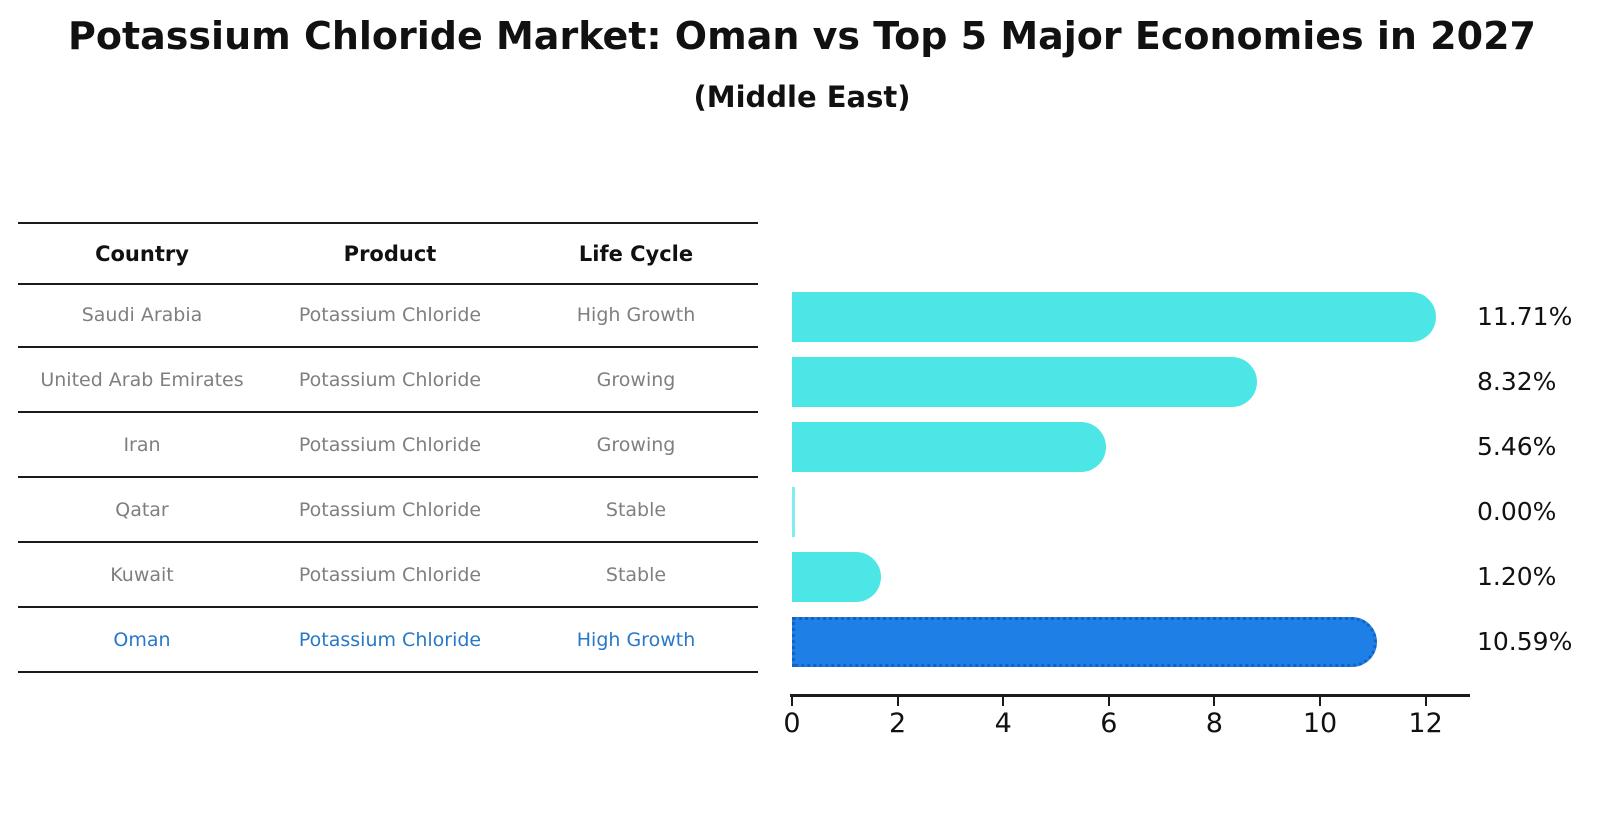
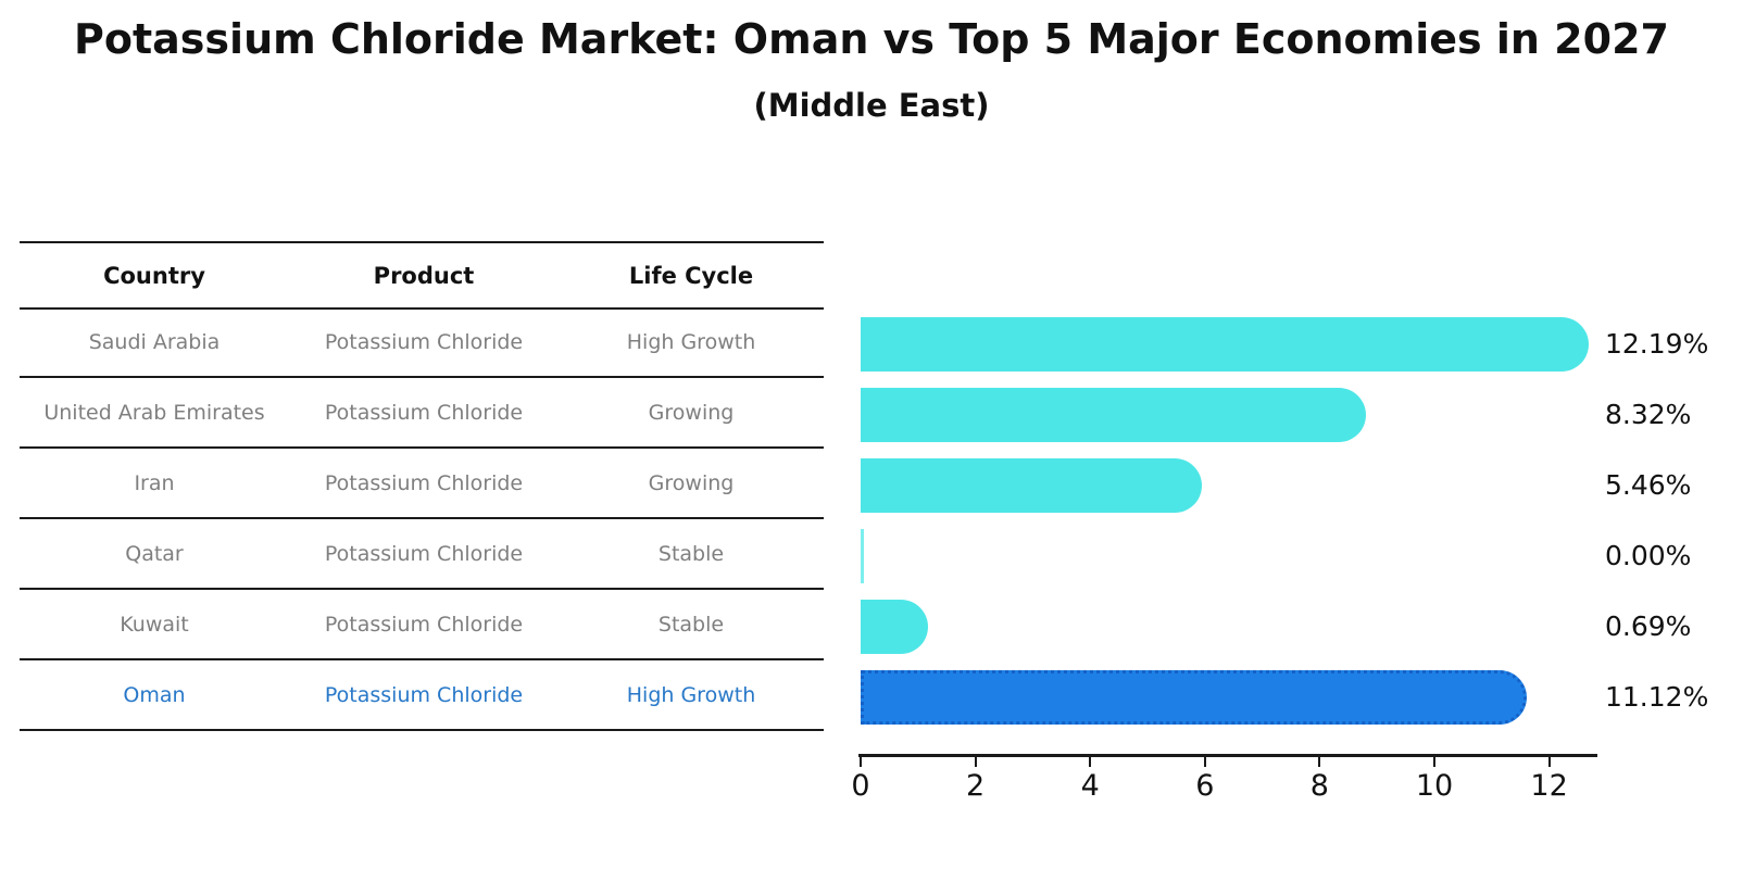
Saudi Arabia: 11.71% -> 12.19%
Kuwait: 1.20% -> 0.69%
Oman: 10.59% -> 11.12%
